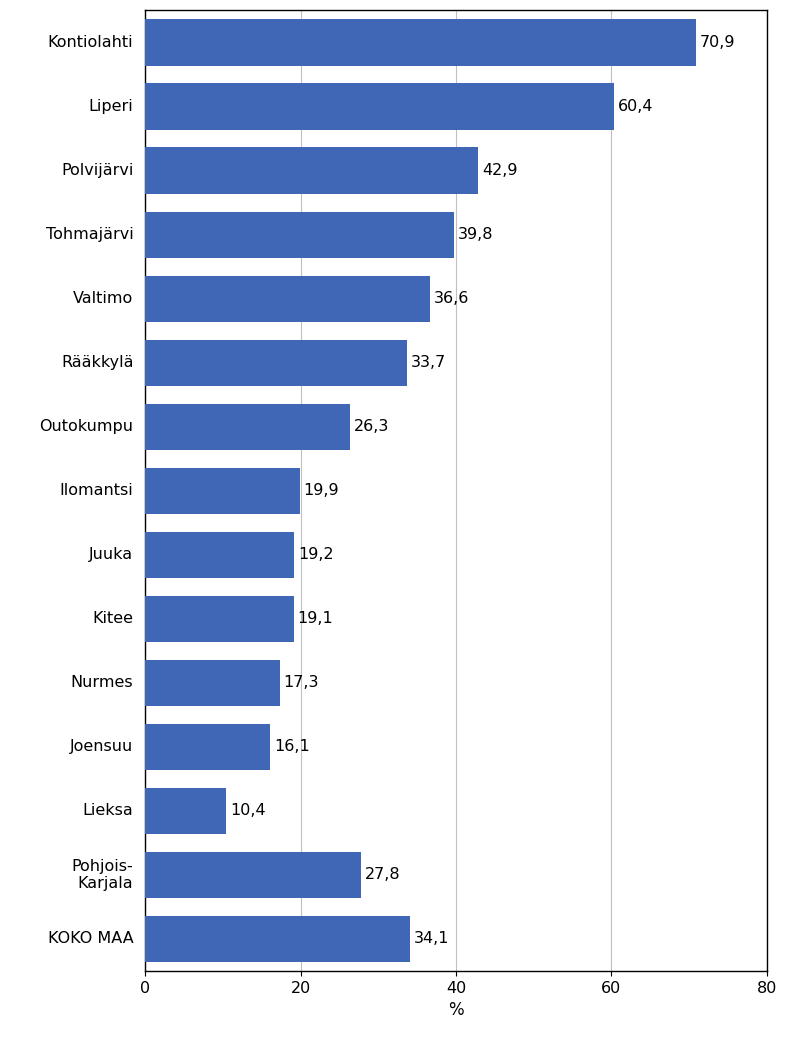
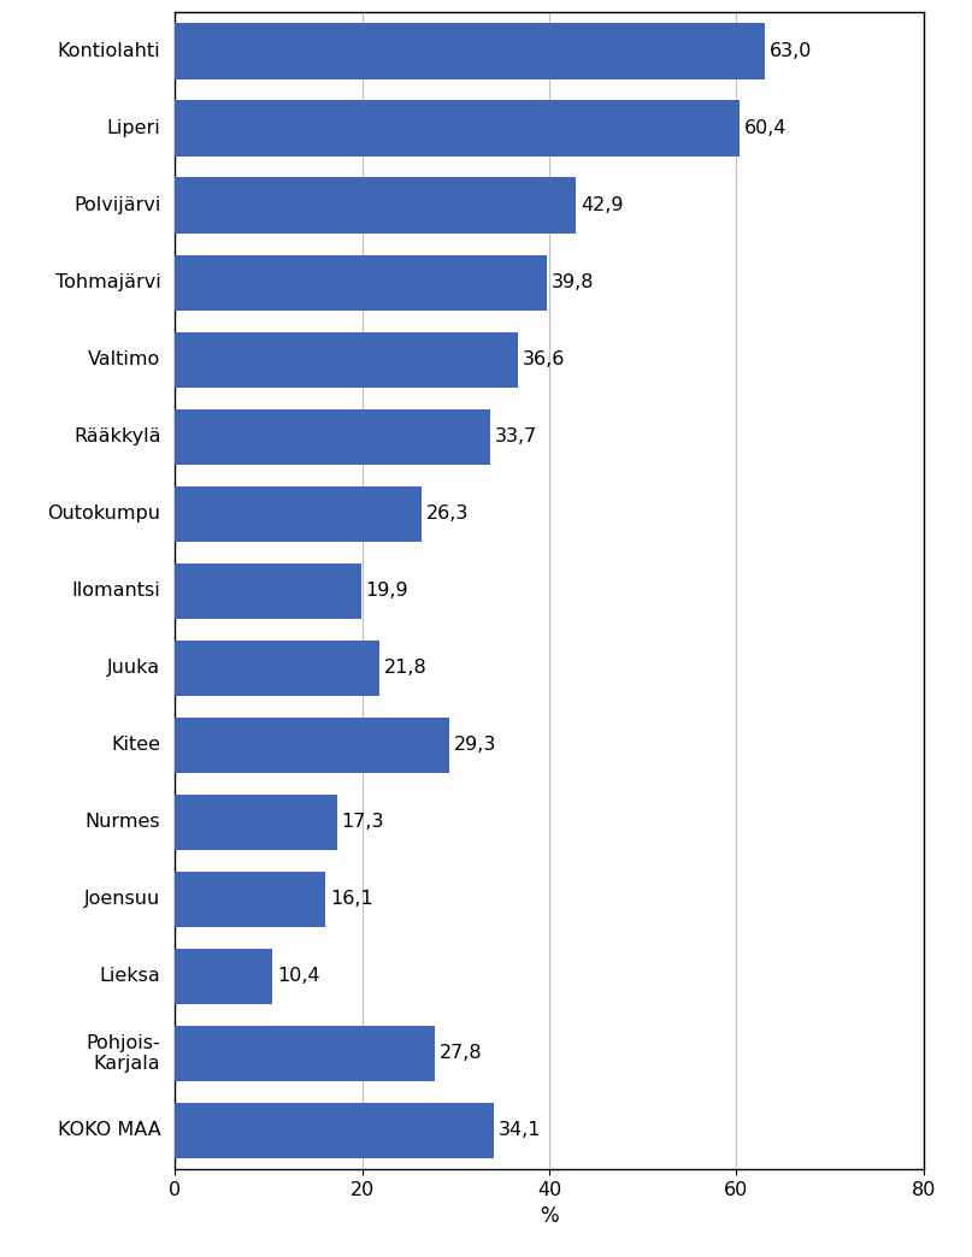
Kontiolahti: 70,9 -> 63,0
Juuka: 19,2 -> 21,8
Kitee: 19,1 -> 29,3
